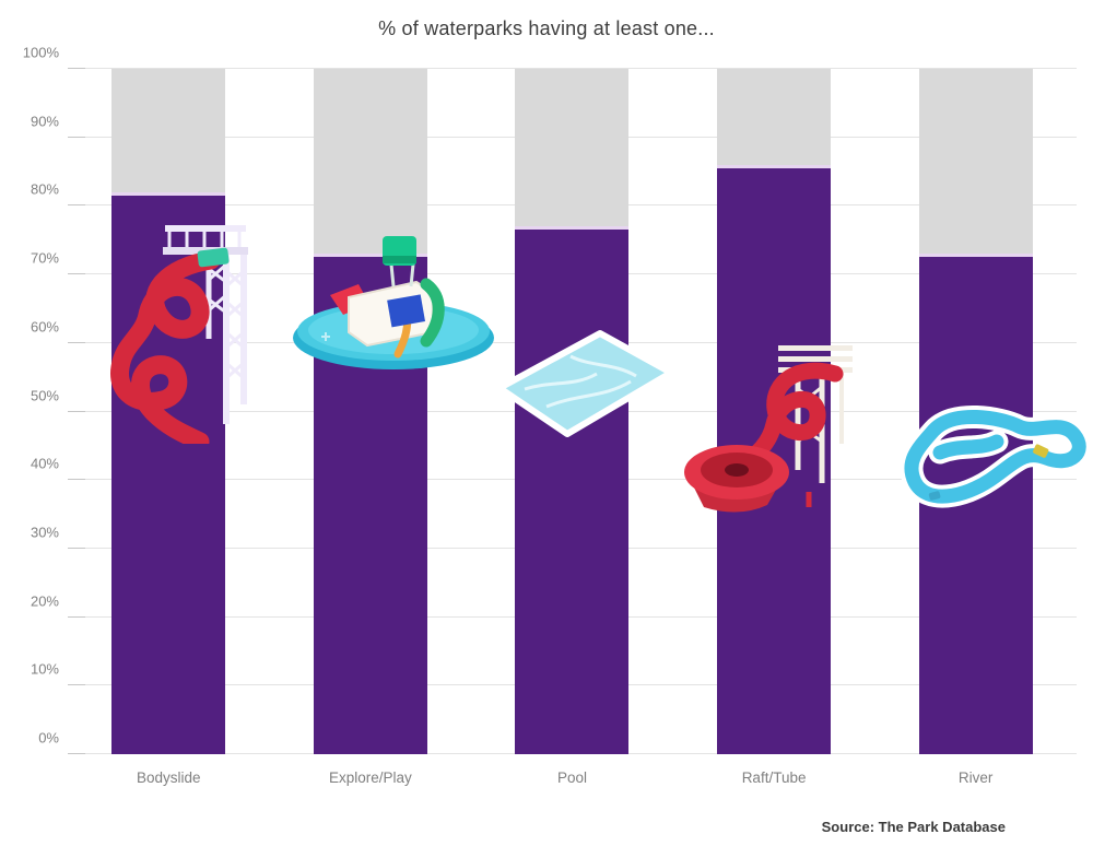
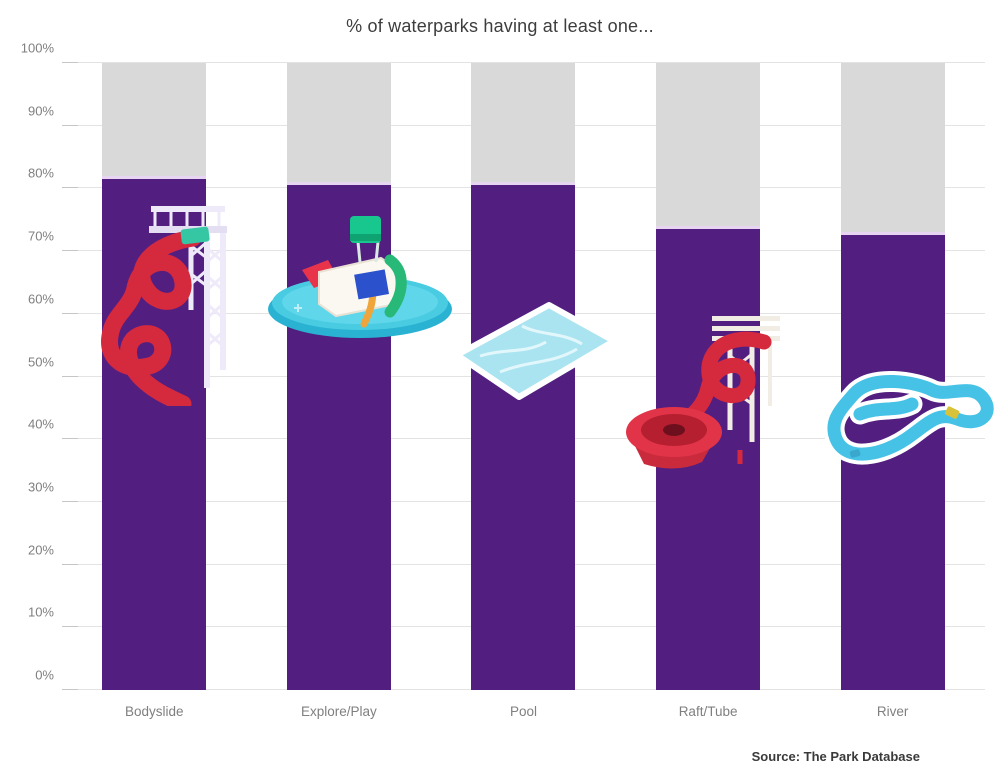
Explore/Play: 73% -> 81%
Pool: 77% -> 81%
Raft/Tube: 86% -> 74%
